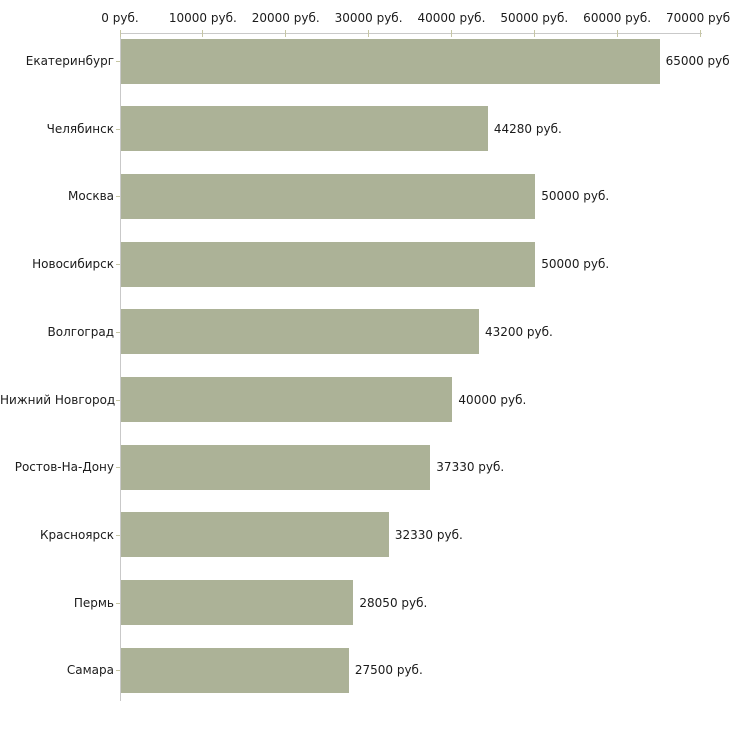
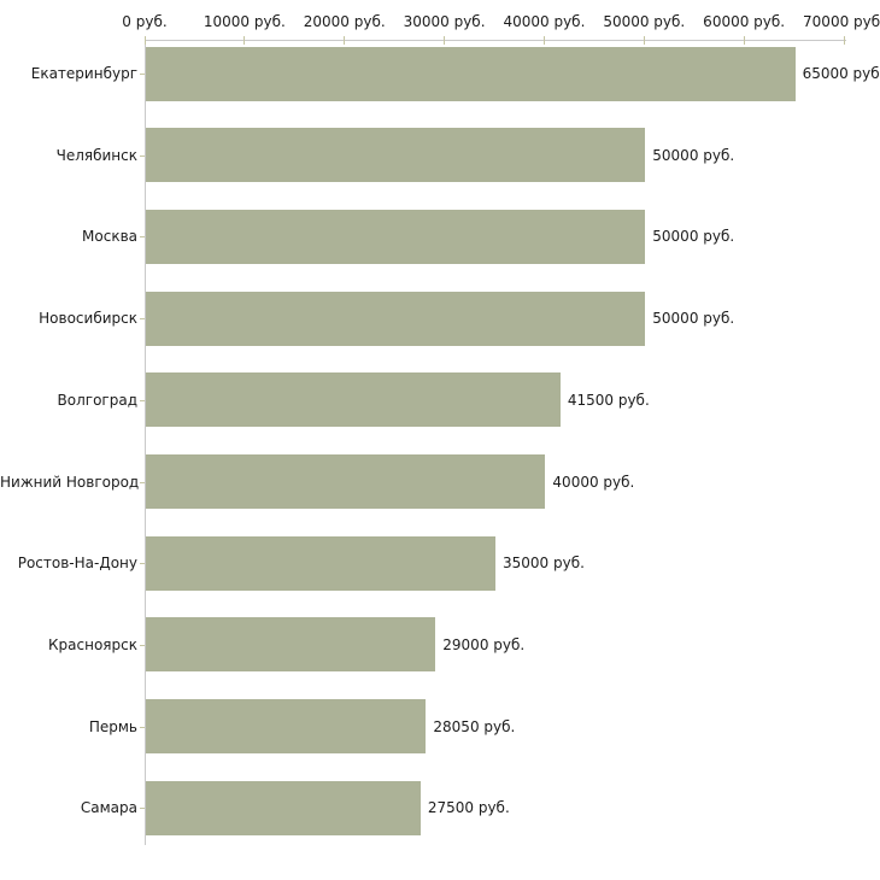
Челябинск: 44280 -> 50000
Волгоград: 43200 -> 41500
Ростов-На-Дону: 37330 -> 35000
Красноярск: 32330 -> 29000
